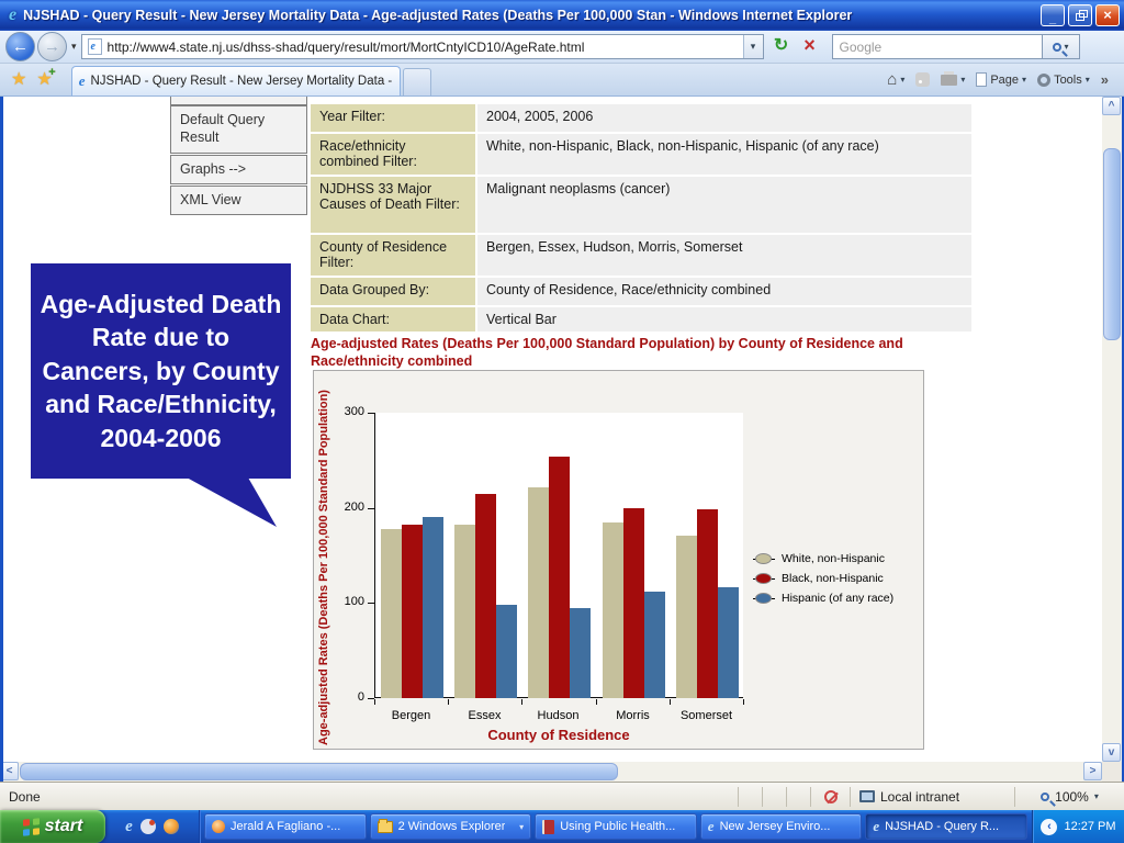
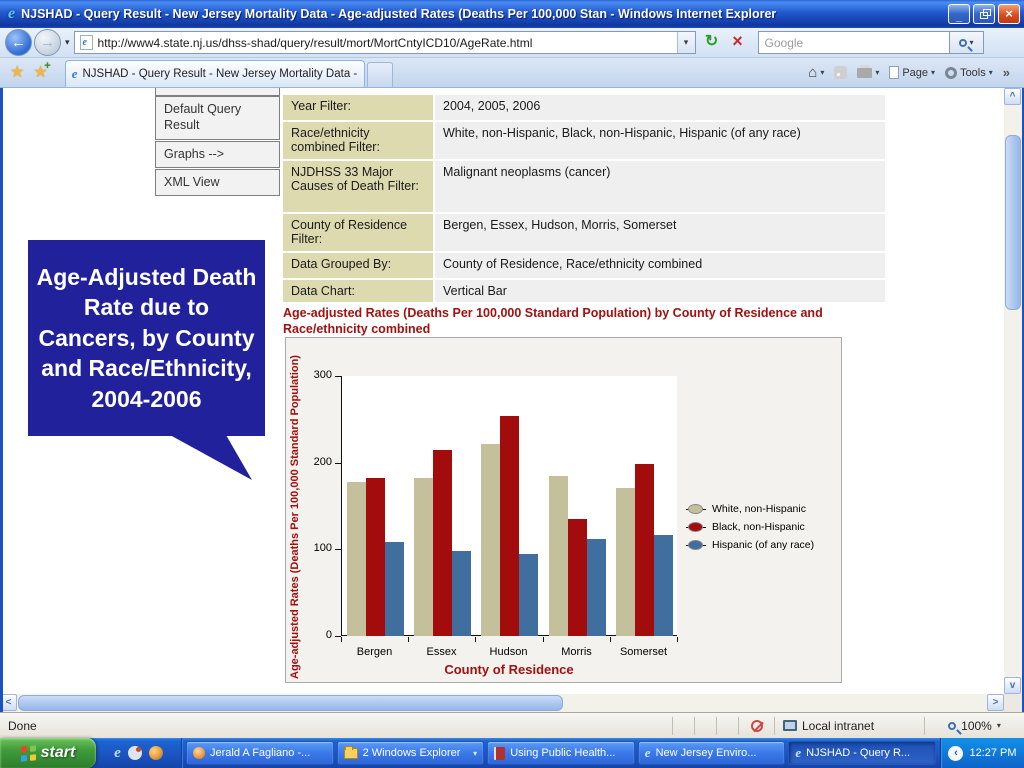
Hispanic (of any race)/Bergen: 190 -> 110
Black, non-Hispanic/Morris: 200 -> 140
